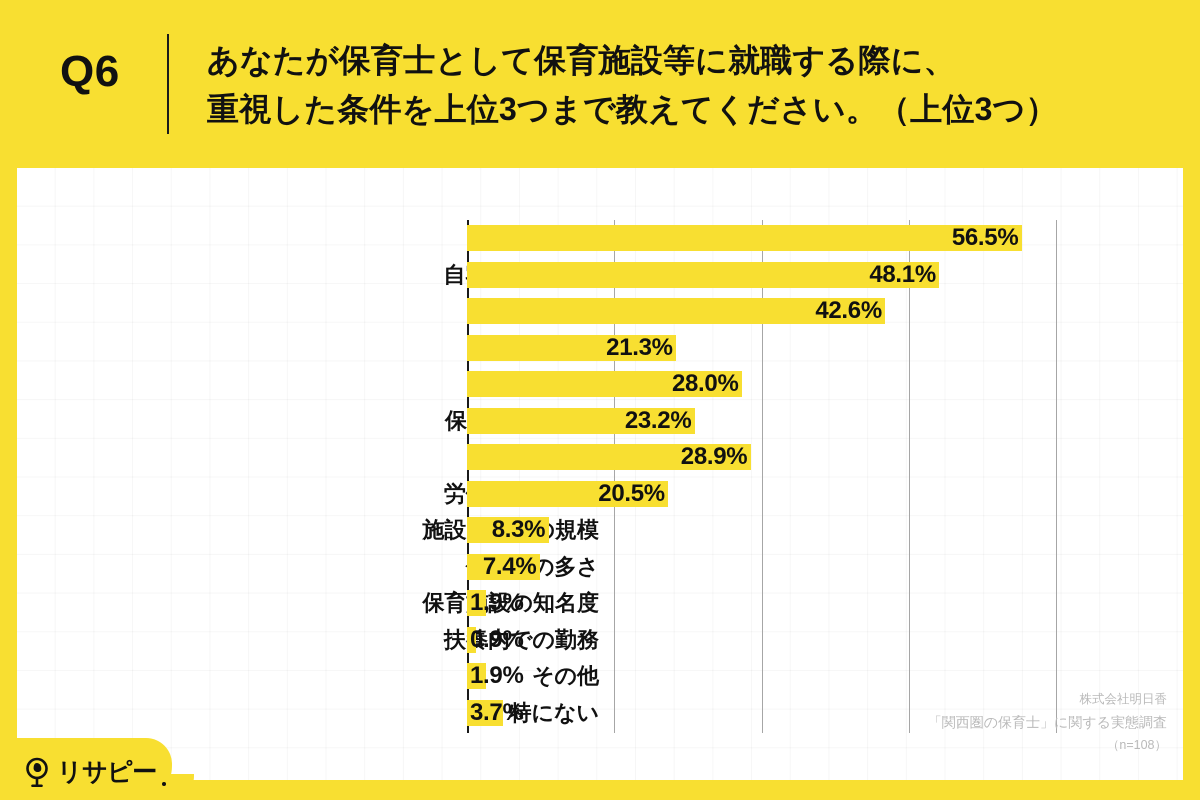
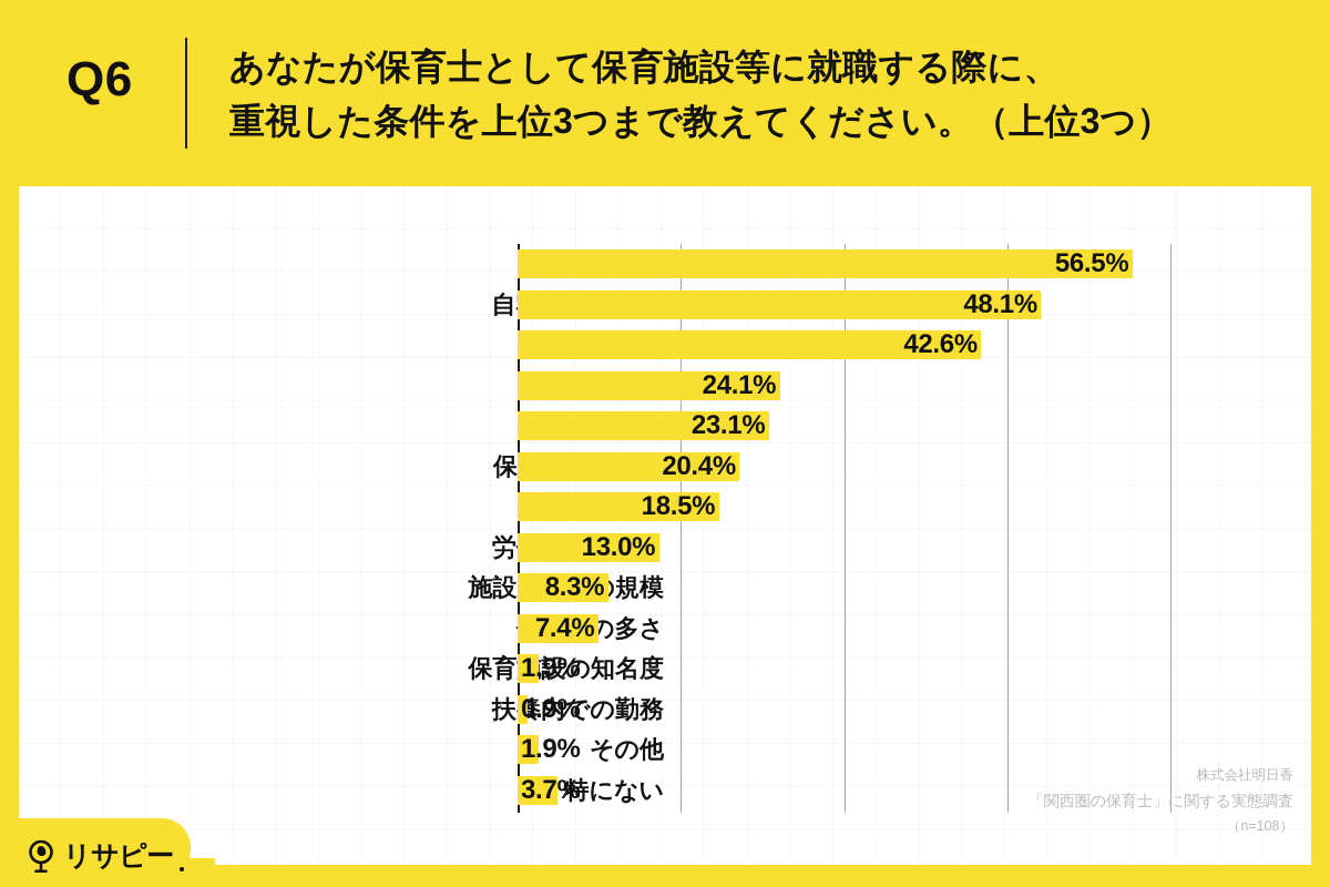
雇用形態: 21.3% -> 24.1%
休みの多さ: 28.0% -> 23.1%
保育方針・理念: 23.2% -> 20.4%
福利厚生: 28.9% -> 18.5%
労働時間の長さ: 20.5% -> 13.0%
